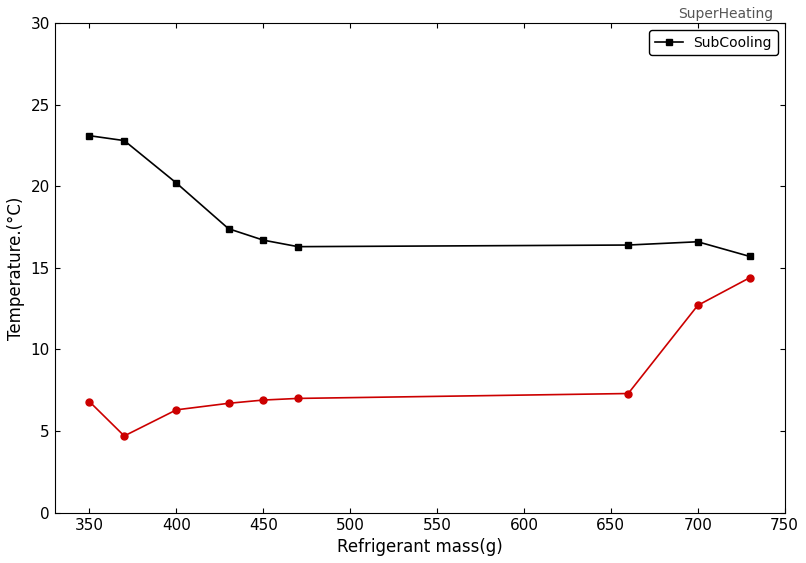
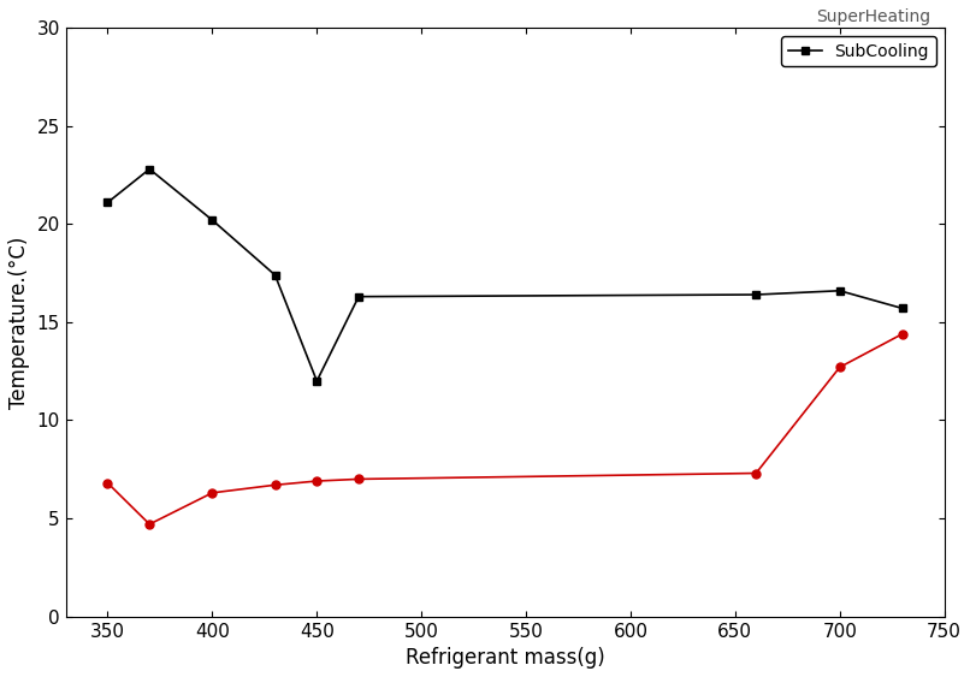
SubCooling/350: 23.1 -> 21.1
SubCooling/450: 16.7 -> 12.0
